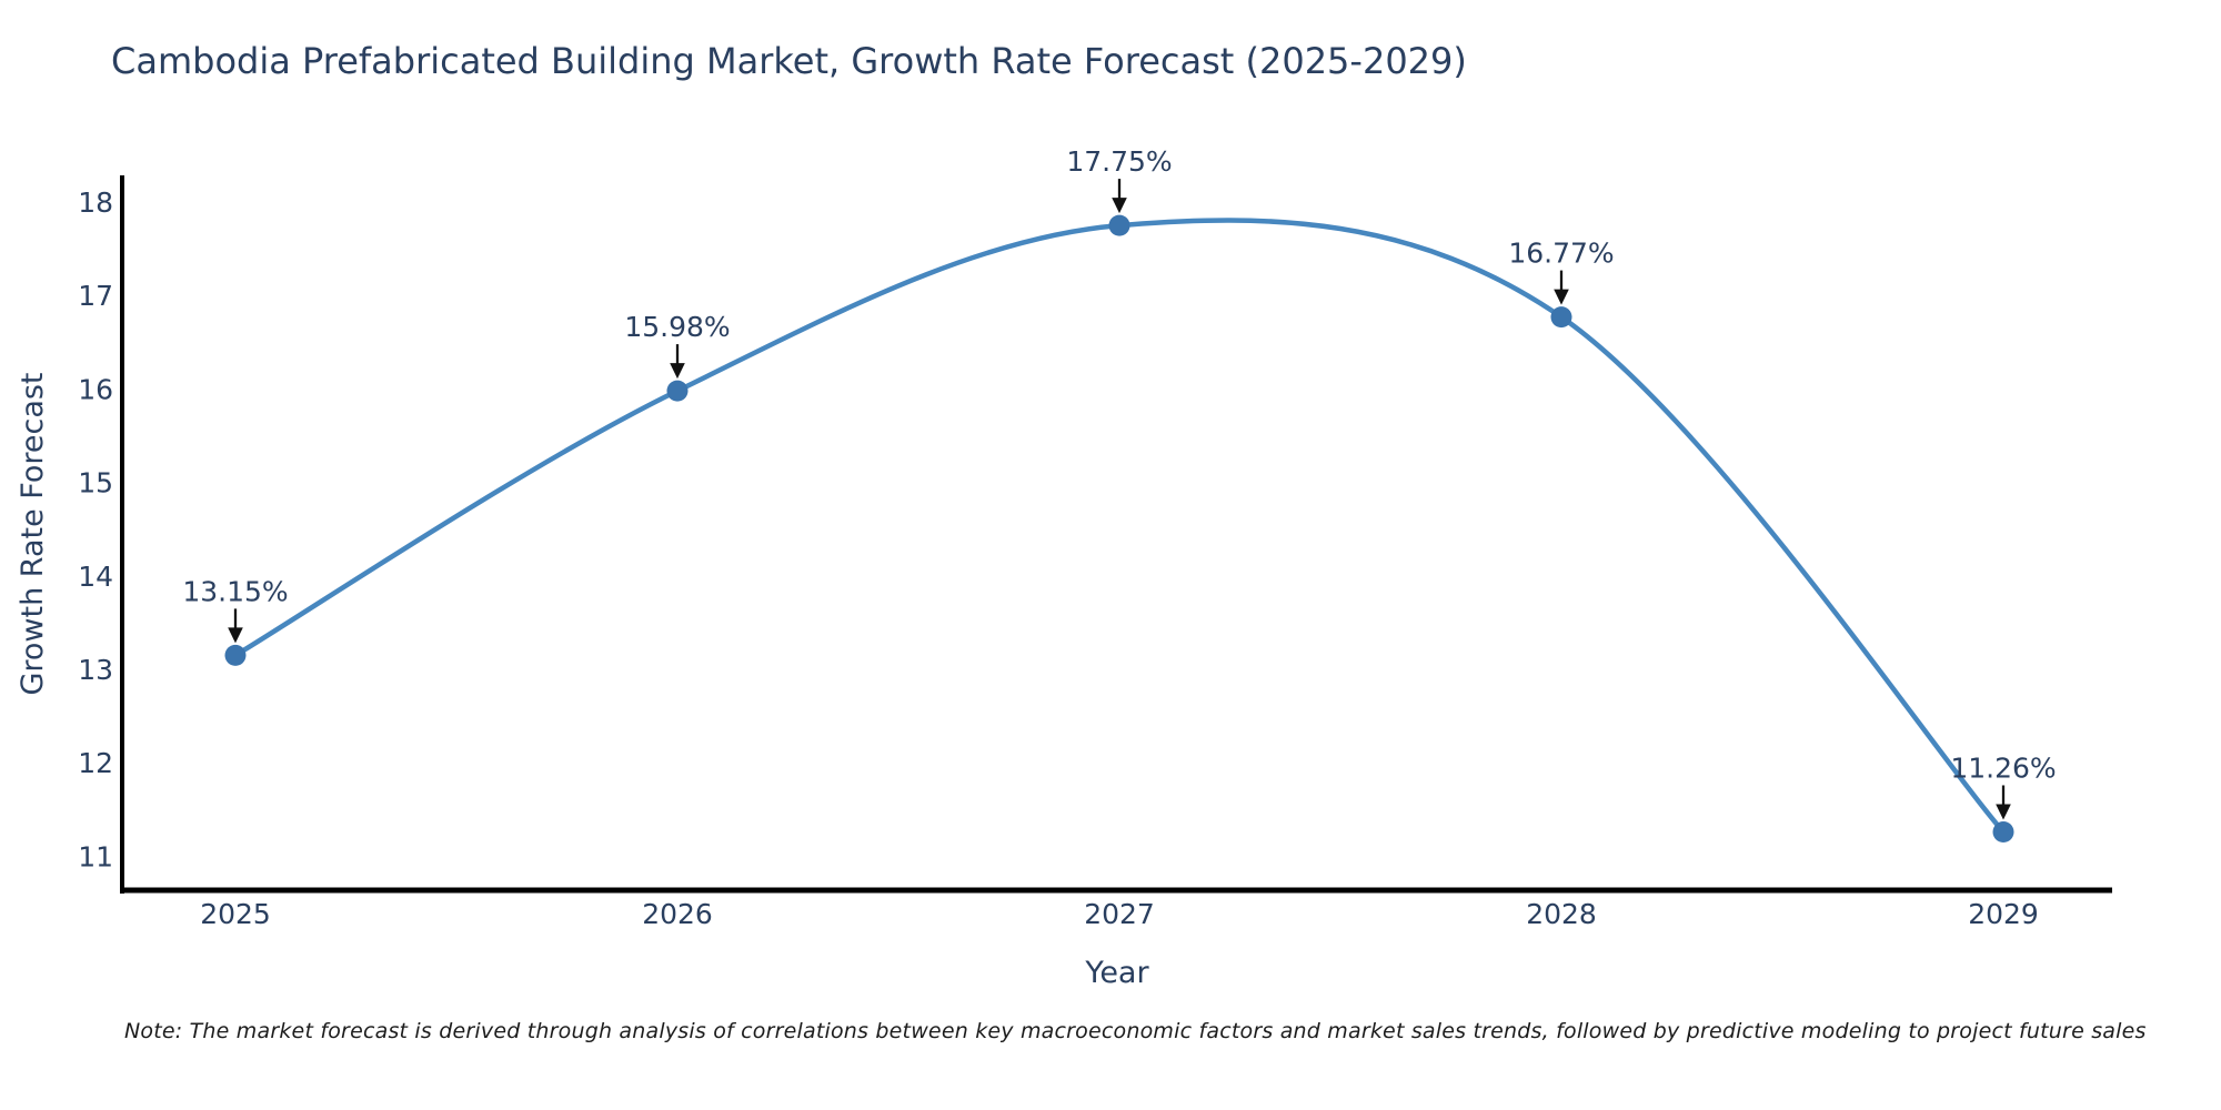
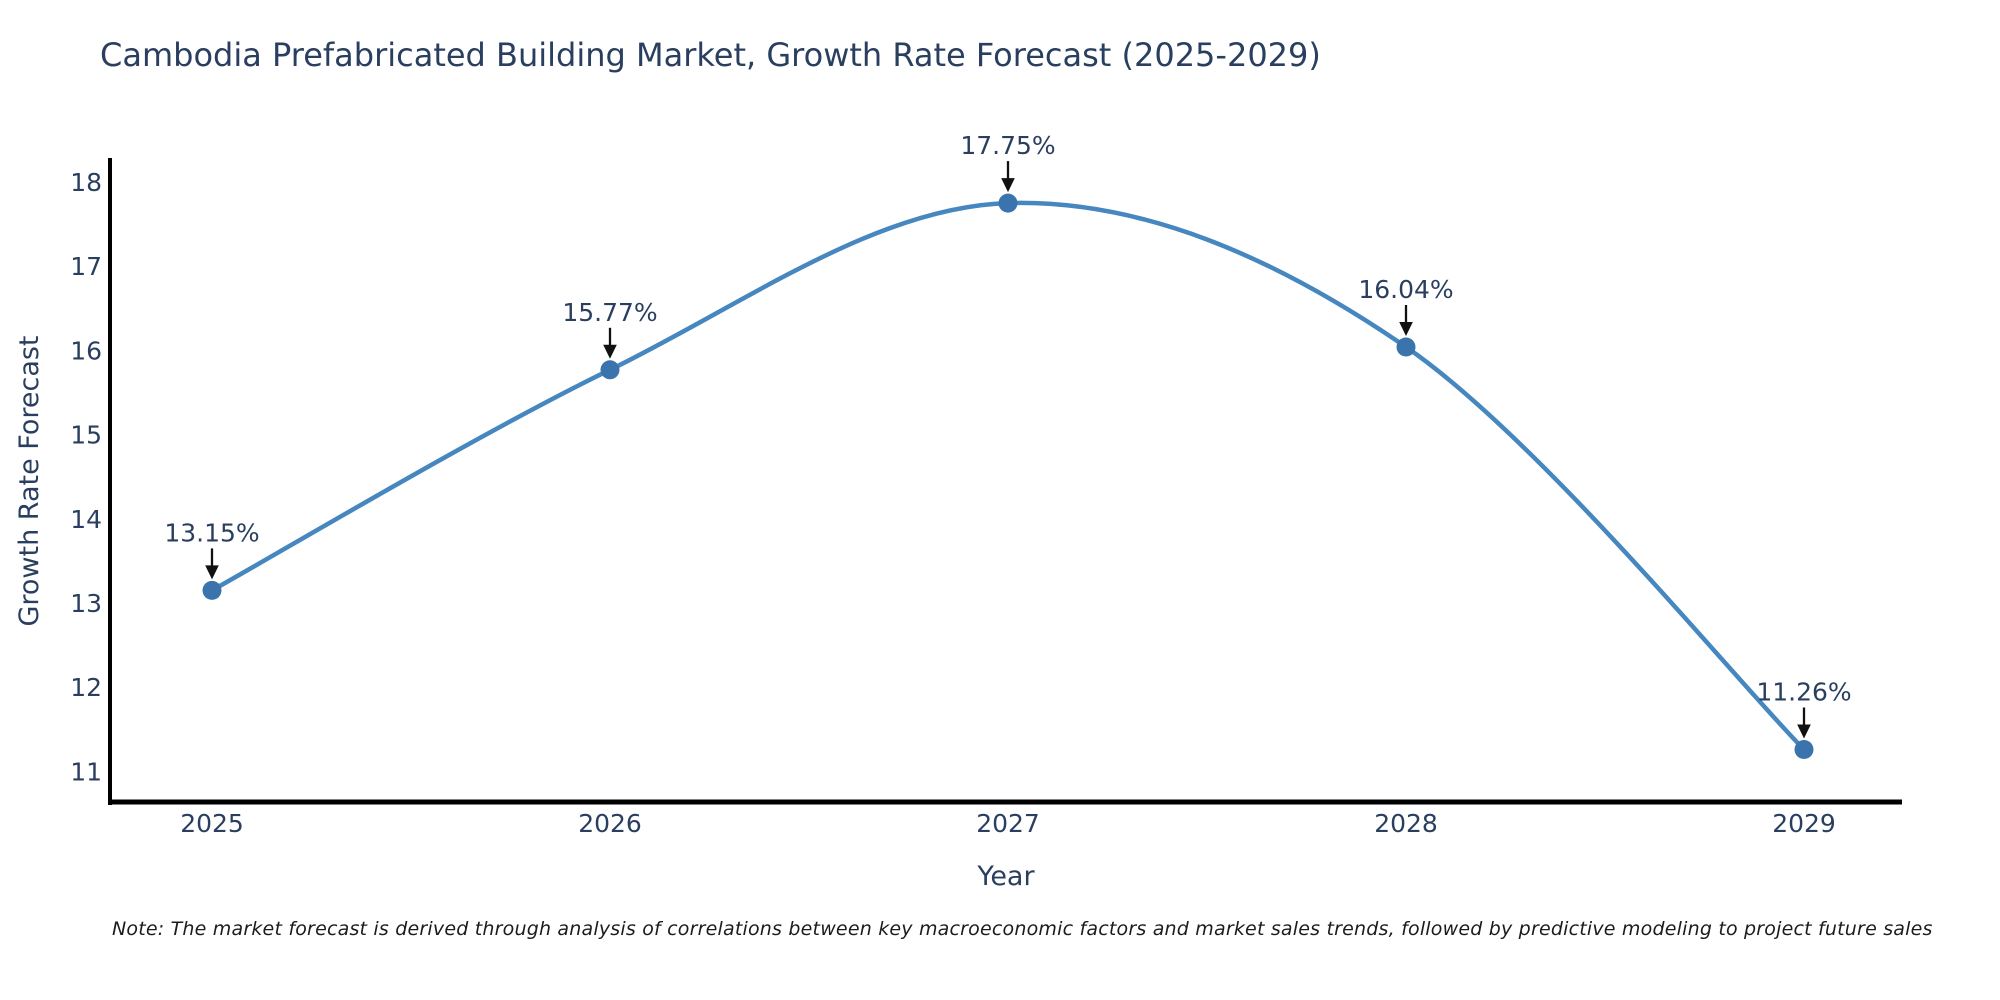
2026: 15.98% -> 15.77%
2028: 16.77% -> 16.04%
